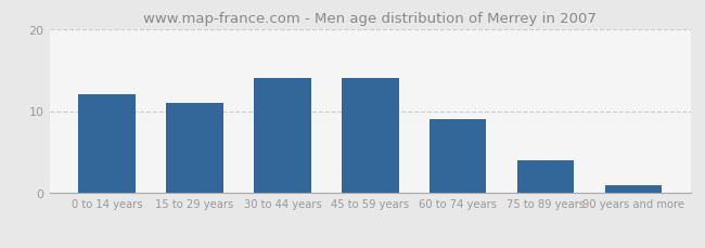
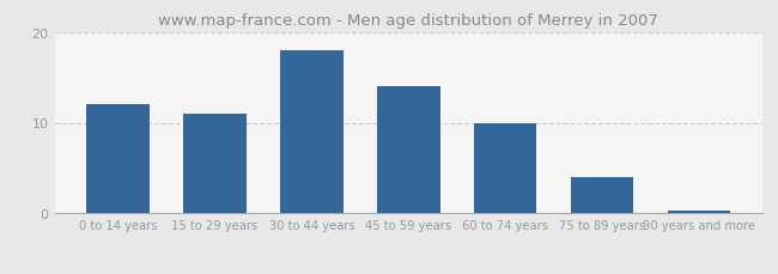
30 to 44 years: 14.0 -> 18.0
60 to 74 years: 9.0 -> 10.0
90 years and more: 1.0 -> 0.3
